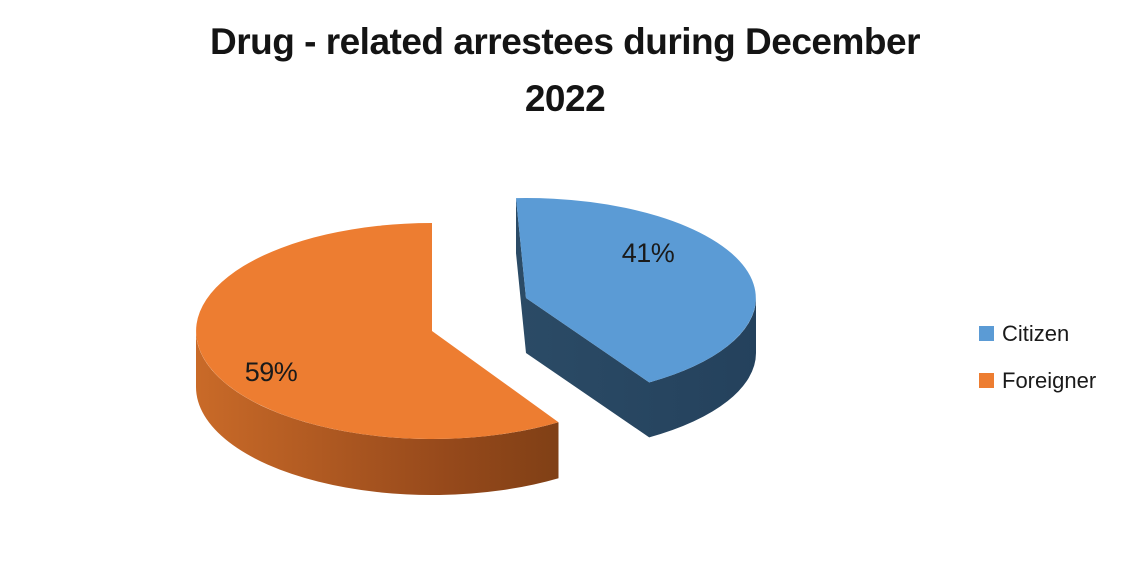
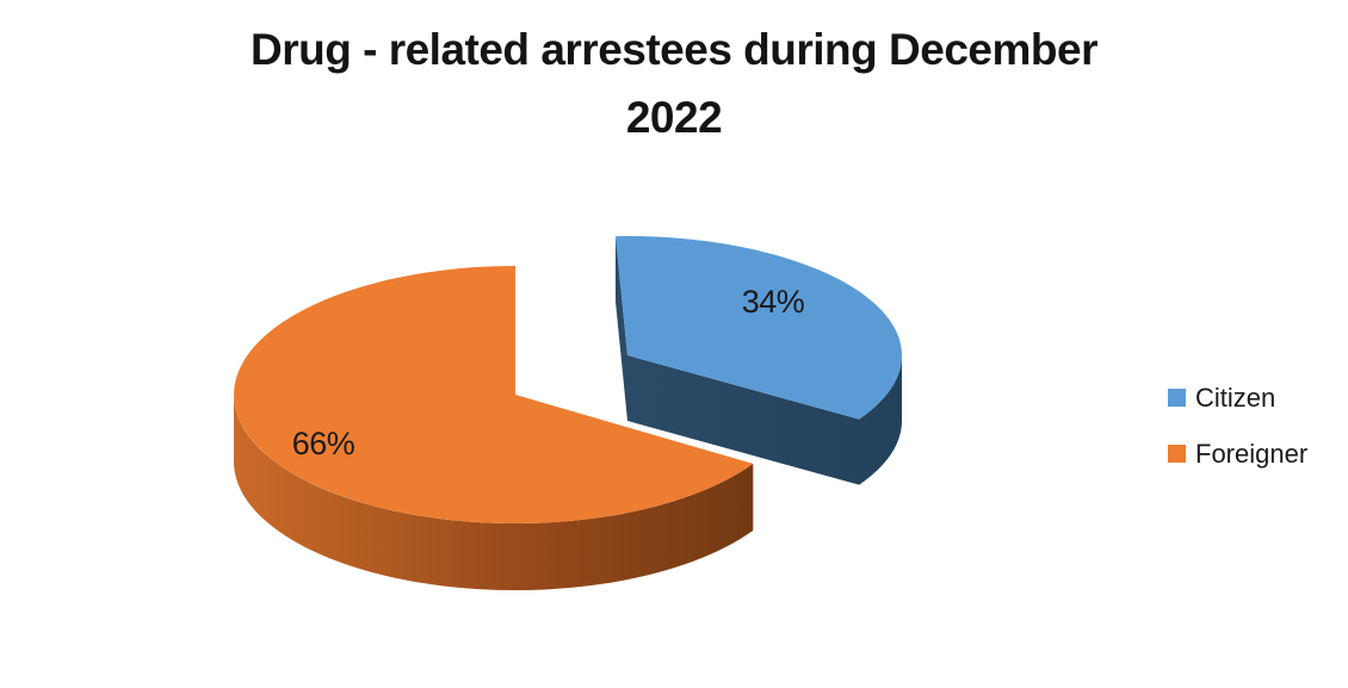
Citizen: 41% -> 34%
Foreigner: 59% -> 66%
